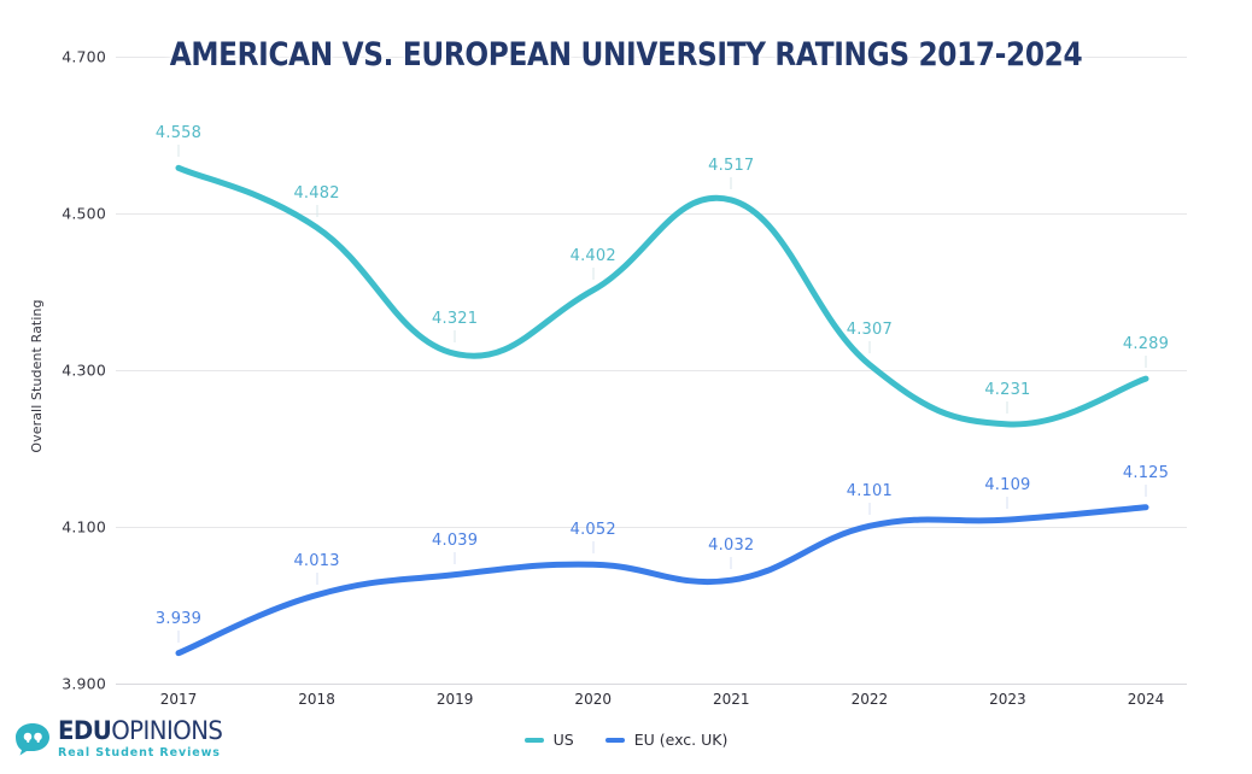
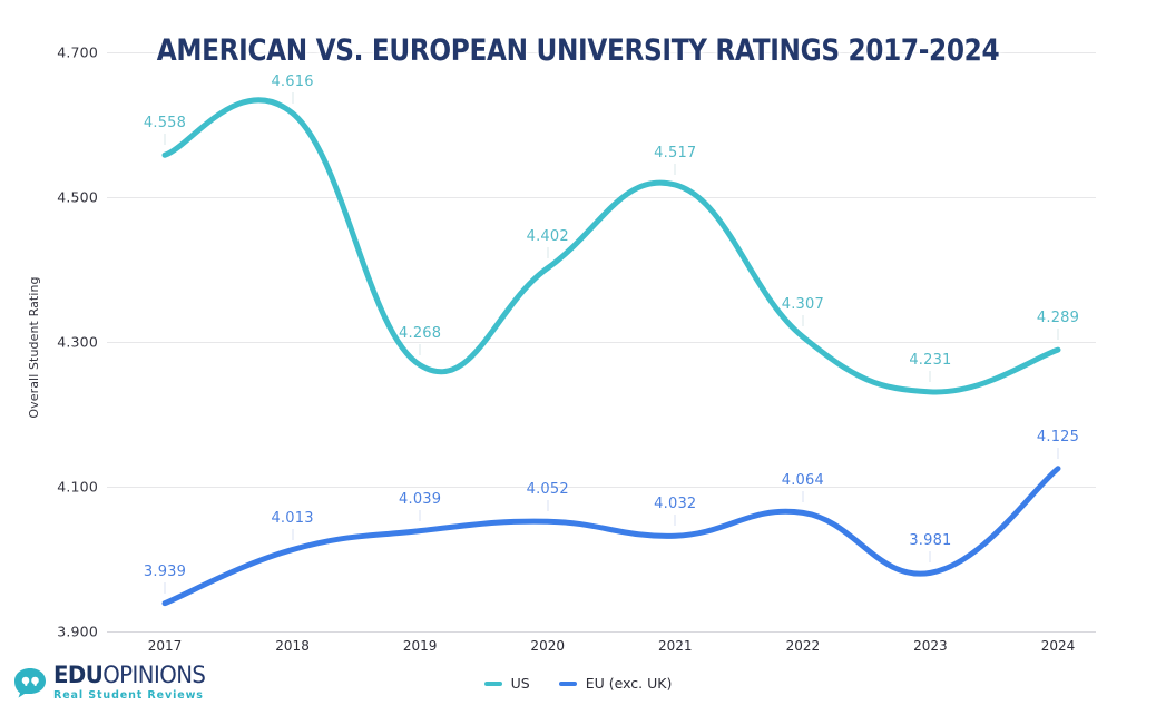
US/2018: 4.482 -> 4.616
US/2019: 4.321 -> 4.268
EU (exc. UK)/2022: 4.101 -> 4.064
EU (exc. UK)/2023: 4.109 -> 3.981
